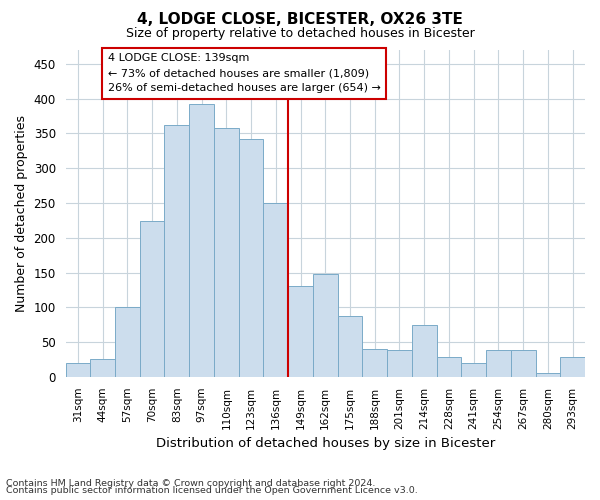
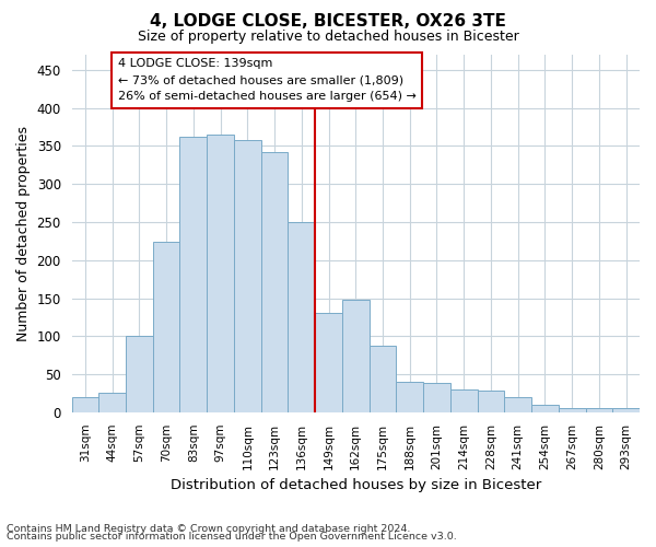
97sqm: 392 -> 365
214sqm: 74 -> 30
254sqm: 38 -> 10
267sqm: 38 -> 5
293sqm: 28 -> 5
